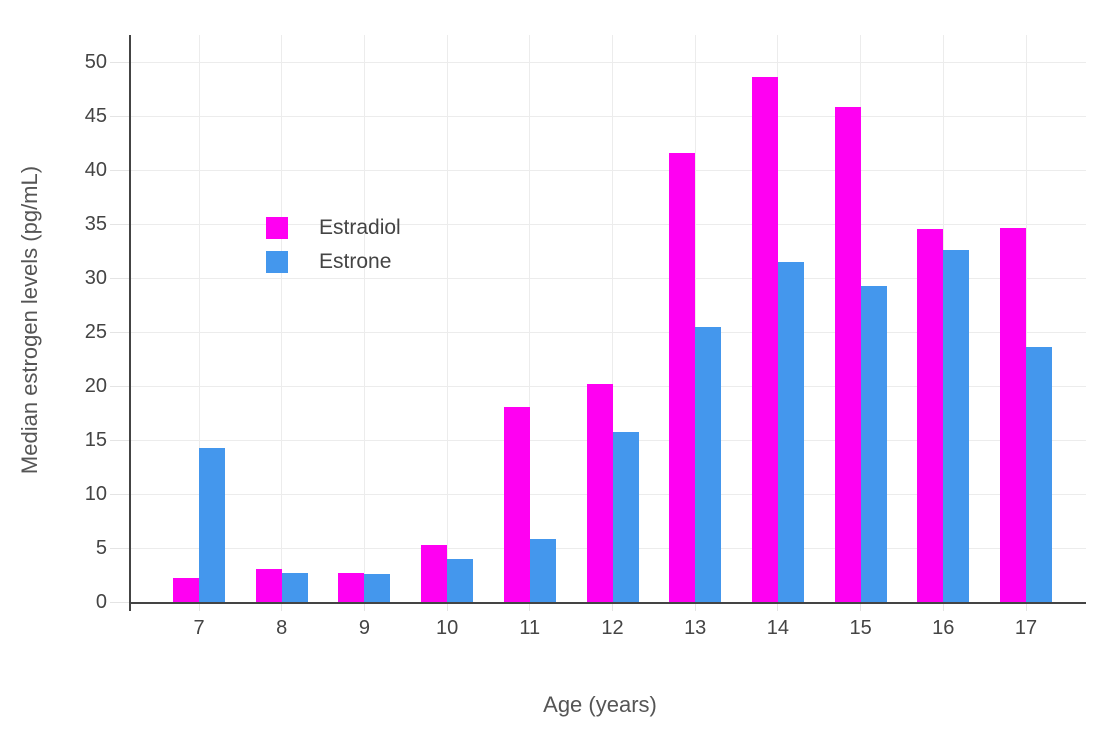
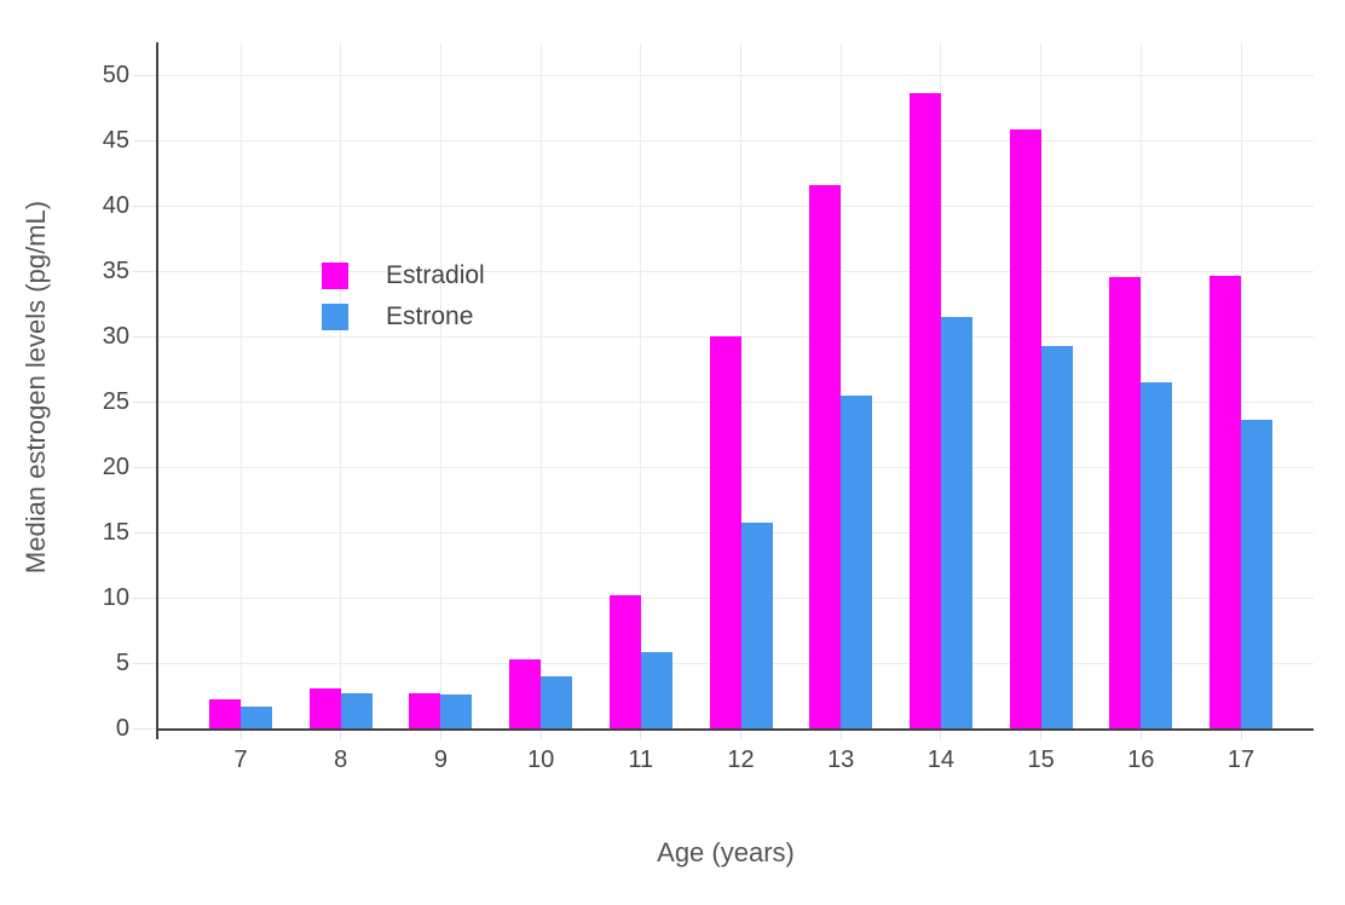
Estrone/7: 14.3 -> 1.7
Estradiol/11: 18.1 -> 10.2
Estradiol/12: 20.2 -> 30.0
Estrone/16: 32.6 -> 26.5
